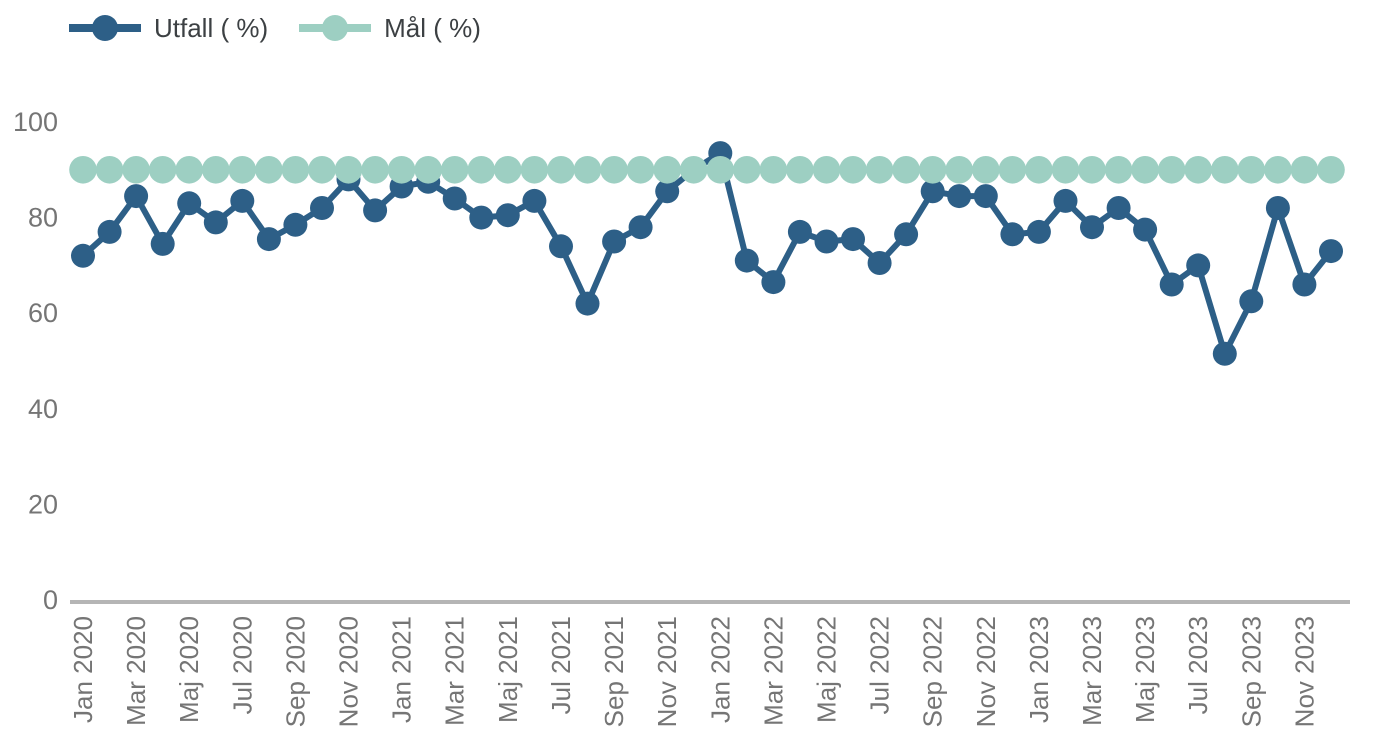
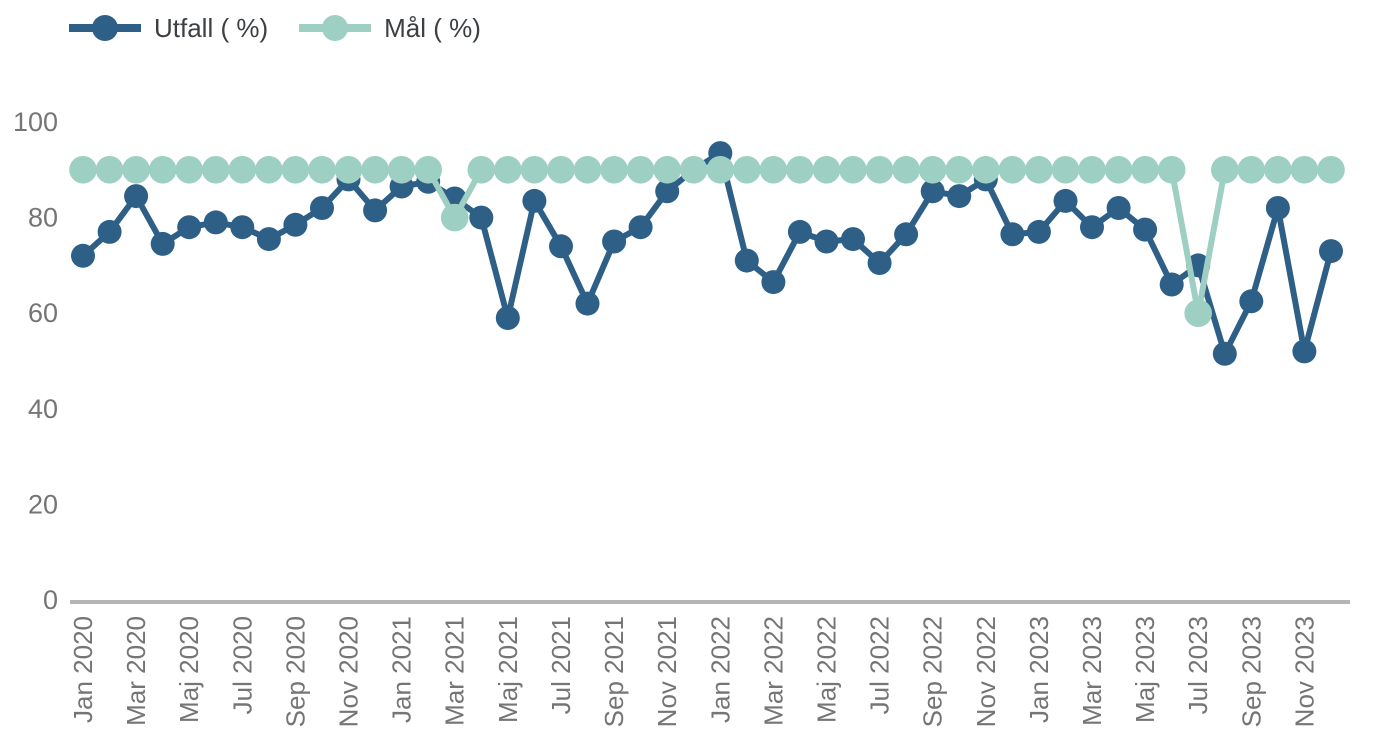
Utfall ( %)/Maj 2020: 83 -> 78
Utfall ( %)/Jul 2020: 84 -> 78
Mål ( %)/Mar 2021: 90 -> 80
Utfall ( %)/Maj 2021: 80 -> 59
Utfall ( %)/Nov 2022: 84 -> 88
Mål ( %)/Jul 2023: 90 -> 60
Utfall ( %)/Nov 2023: 66 -> 52
